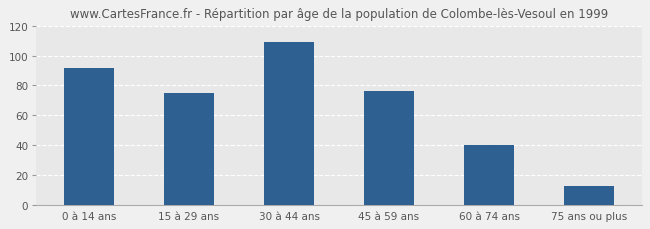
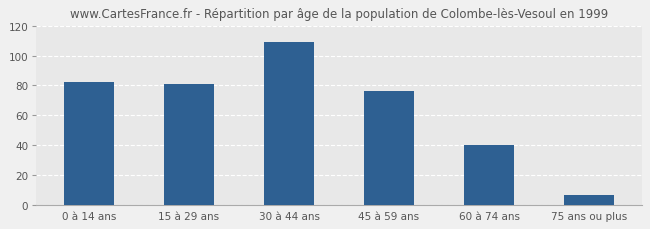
0 à 14 ans: 92 -> 82
15 à 29 ans: 75 -> 81
75 ans ou plus: 13 -> 7
